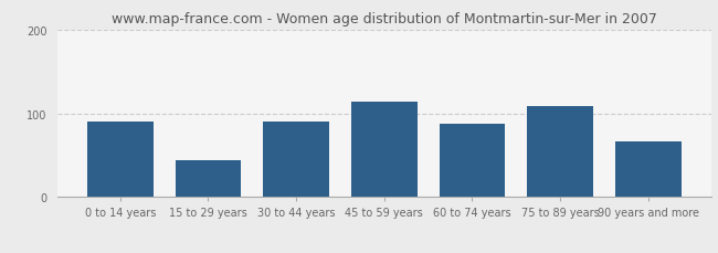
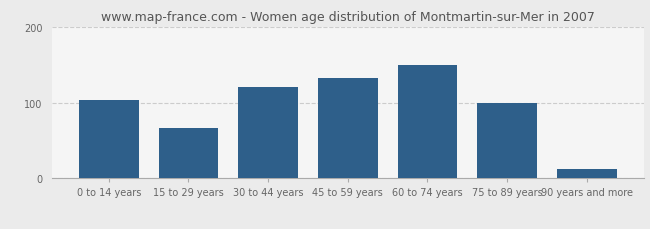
0 to 14 years: 90 -> 103
15 to 29 years: 44 -> 67
30 to 44 years: 90 -> 120
45 to 59 years: 114 -> 132
60 to 74 years: 88 -> 150
75 to 89 years: 108 -> 100
90 years and more: 66 -> 12
